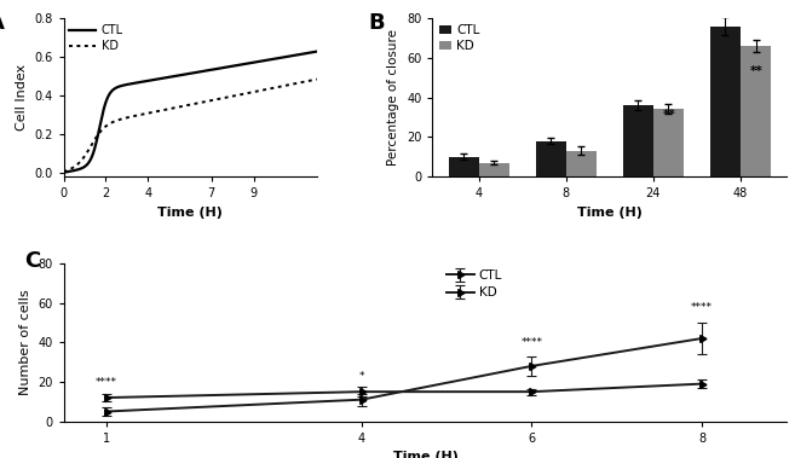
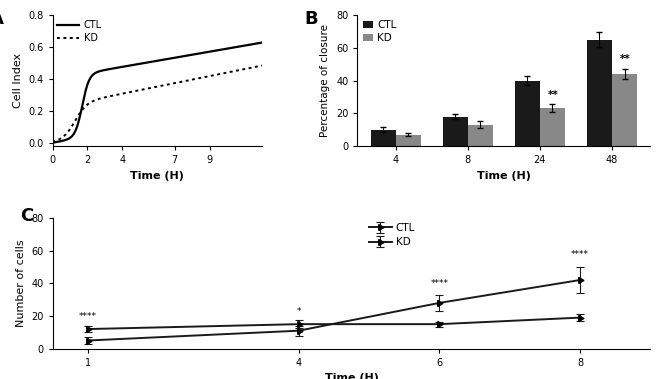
CTL/24: 36 -> 40
KD/24: 34 -> 23
CTL/48: 76 -> 65
KD/48: 66 -> 44
